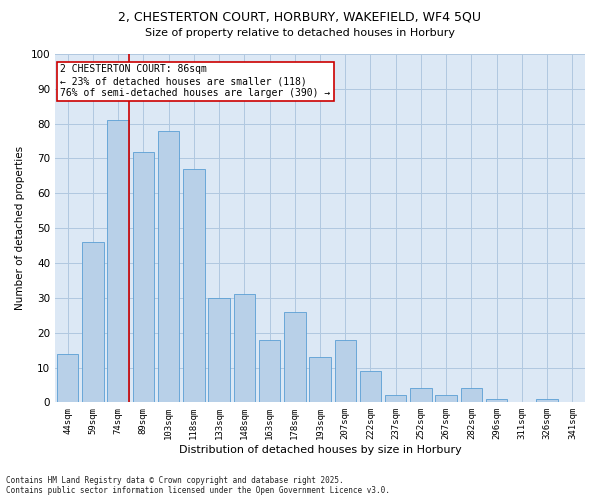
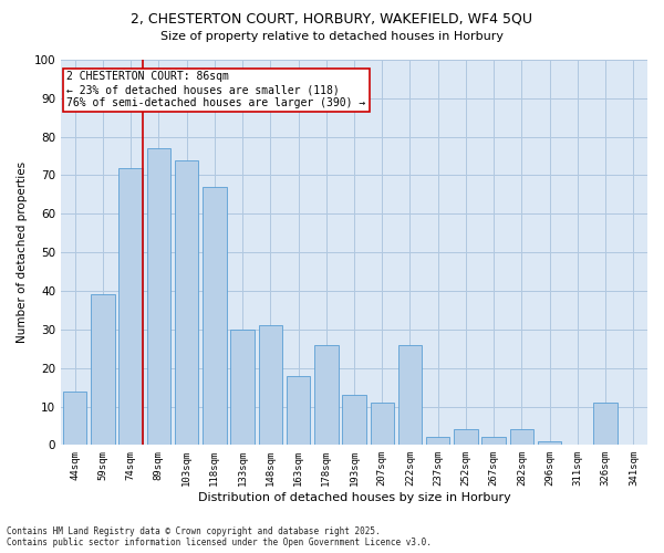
59sqm: 46 -> 39
74sqm: 81 -> 72
89sqm: 72 -> 77
103sqm: 78 -> 74
207sqm: 18 -> 11
222sqm: 9 -> 26
326sqm: 1 -> 11
